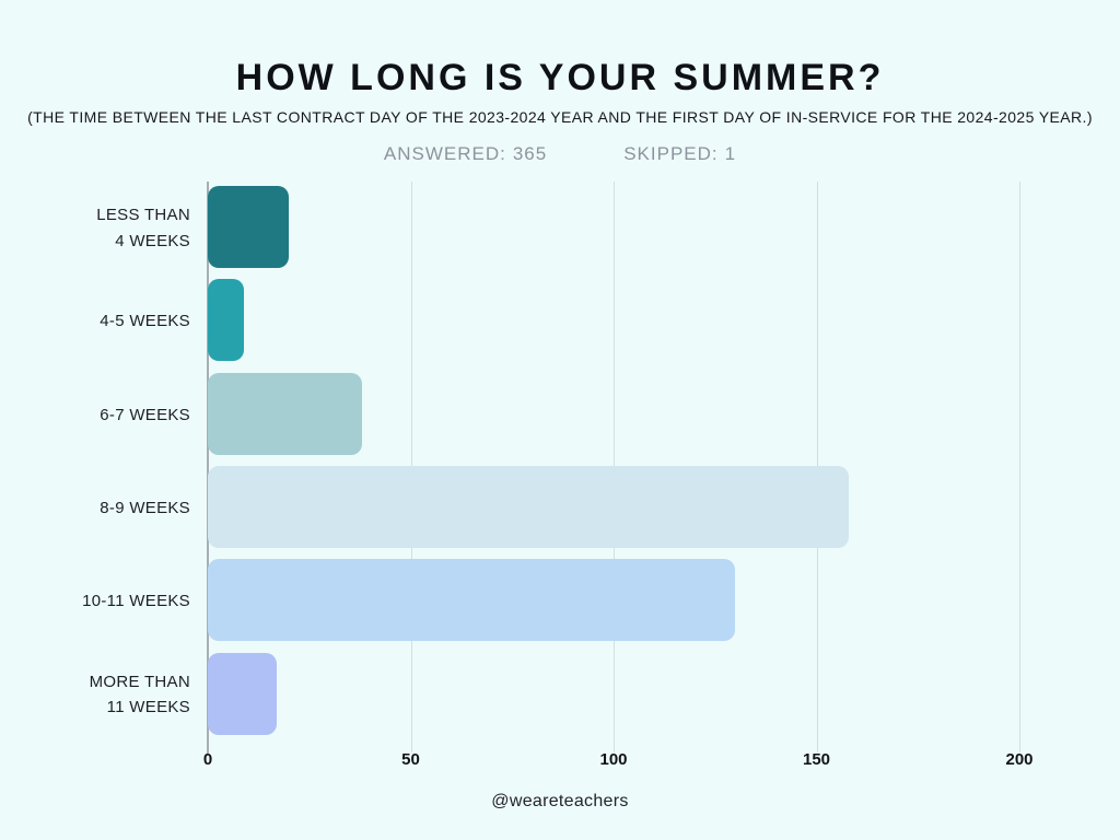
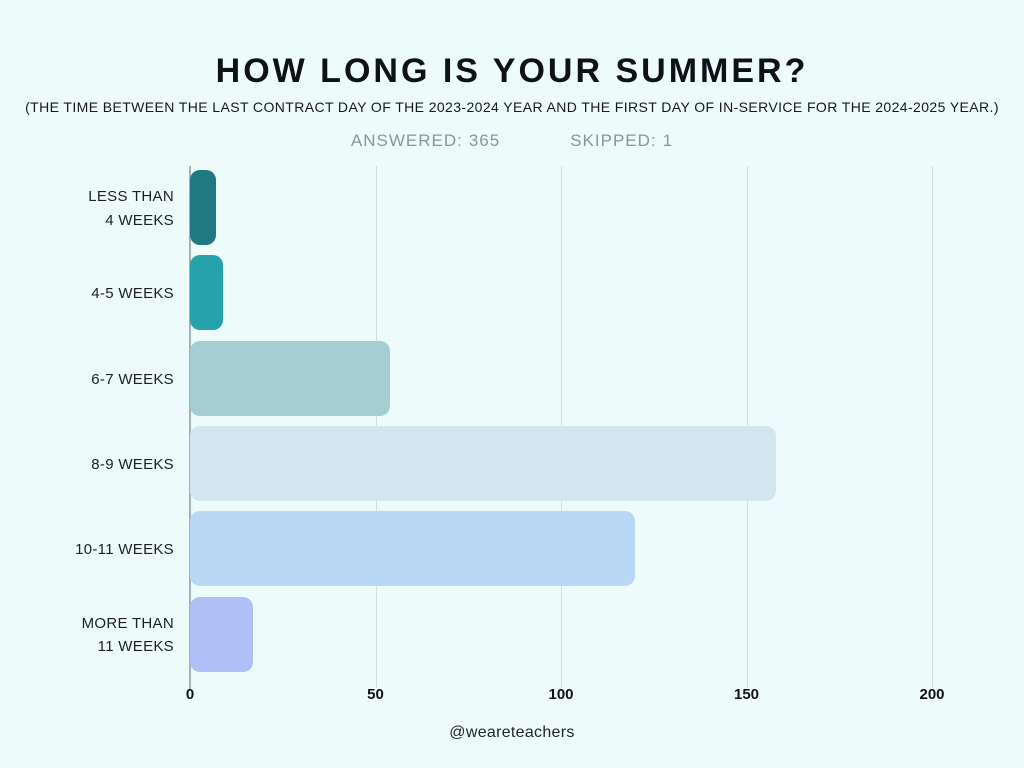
LESS THAN 4 WEEKS: 20 -> 7
6-7 WEEKS: 38 -> 54
10-11 WEEKS: 130 -> 120
